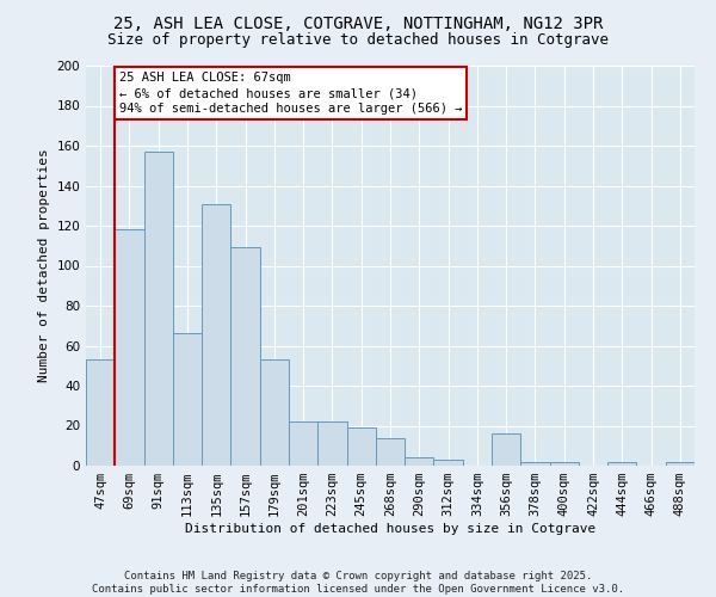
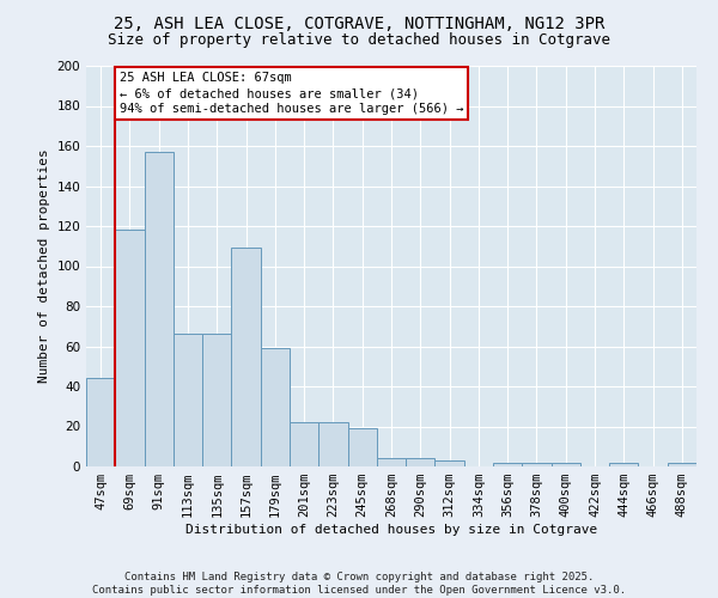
47sqm: 53 -> 44
135sqm: 131 -> 66
179sqm: 53 -> 59
268sqm: 14 -> 4
356sqm: 16 -> 2
